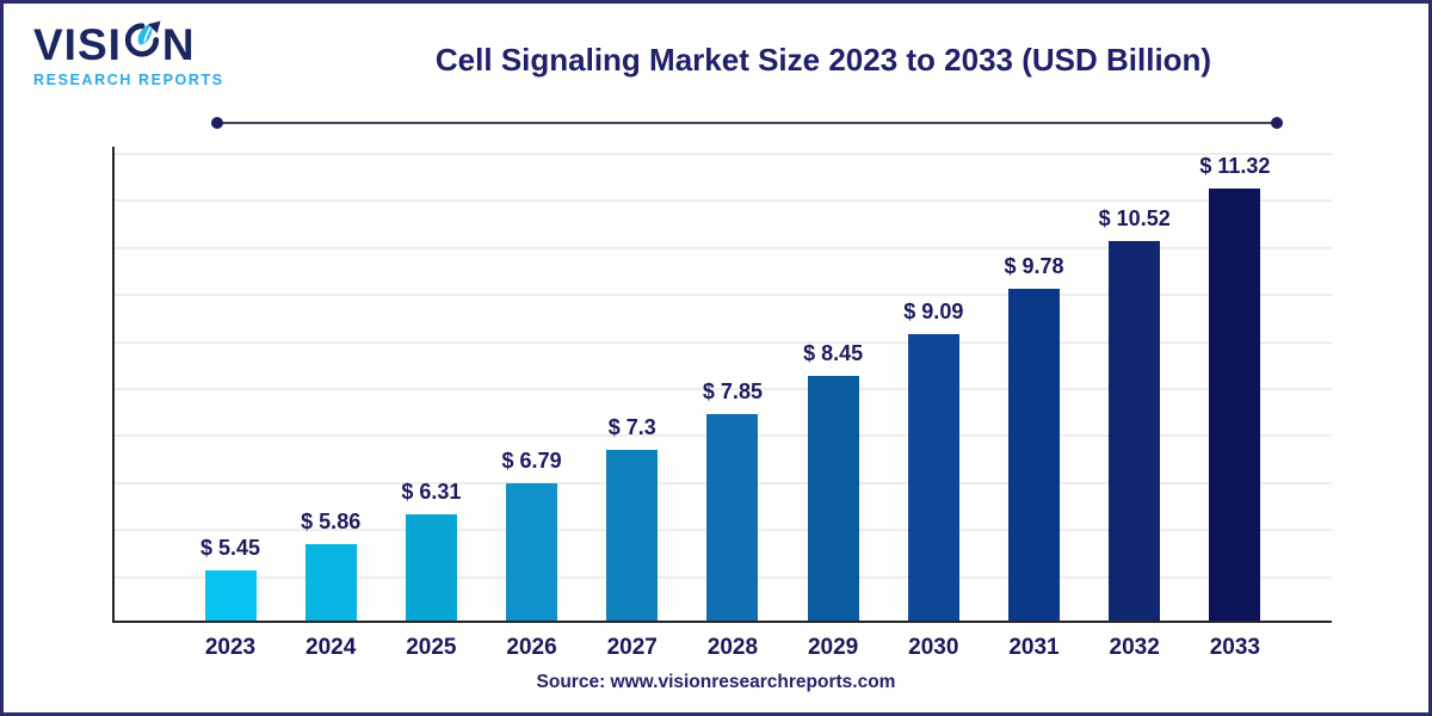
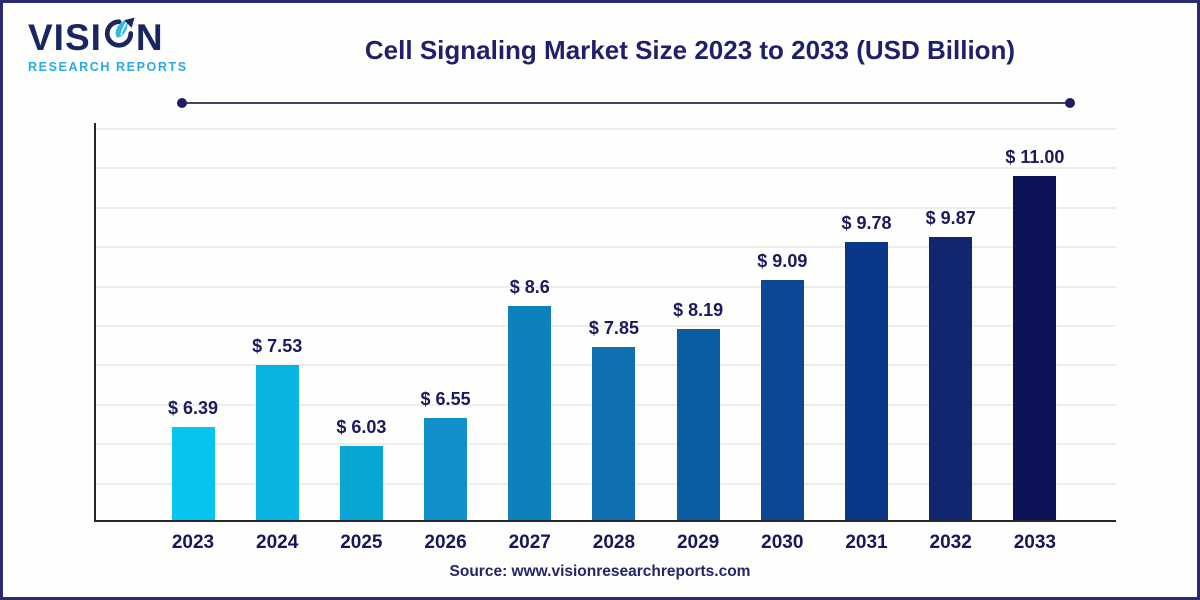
2023: 5.45 -> 6.39
2024: 5.86 -> 7.53
2025: 6.31 -> 6.03
2026: 6.79 -> 6.55
2027: 7.3 -> 8.6
2029: 8.45 -> 8.19
2032: 10.52 -> 9.87
2033: 11.32 -> 11.00
